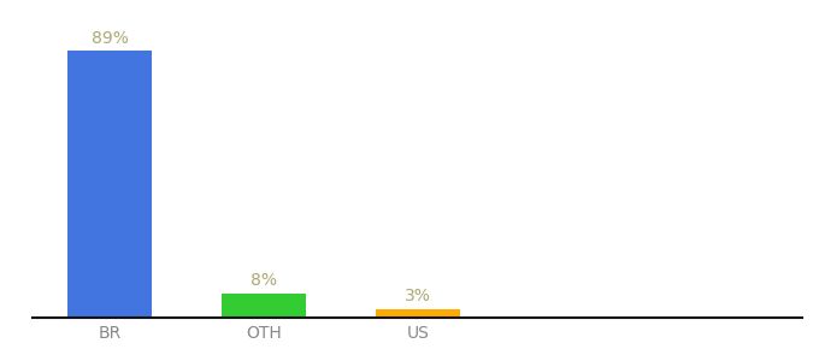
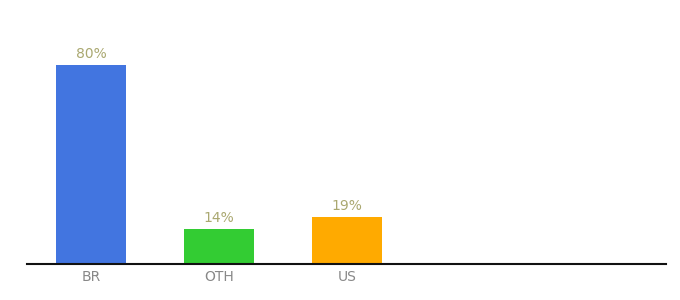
BR: 89% -> 80%
OTH: 8% -> 14%
US: 3% -> 19%
